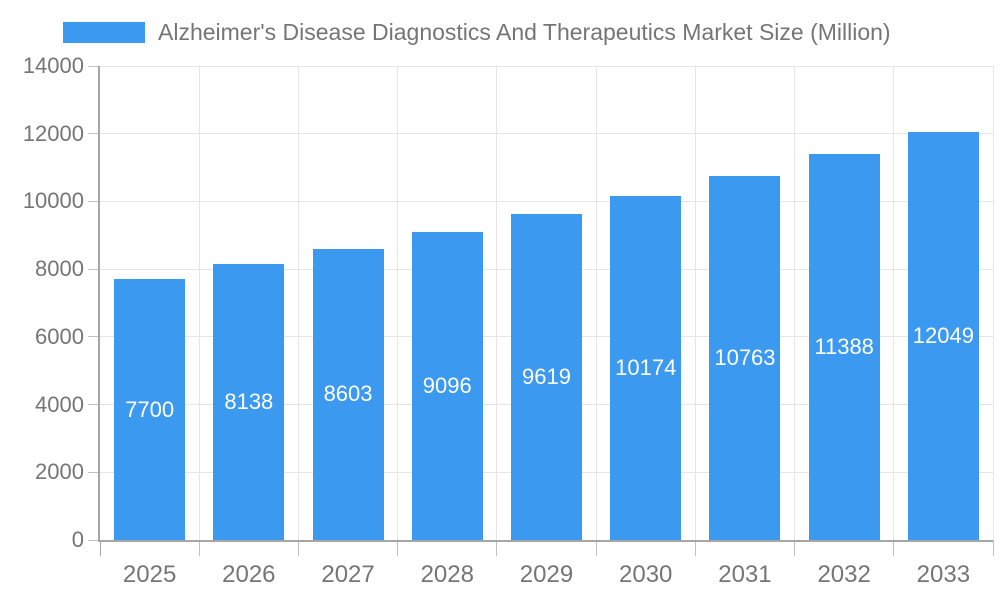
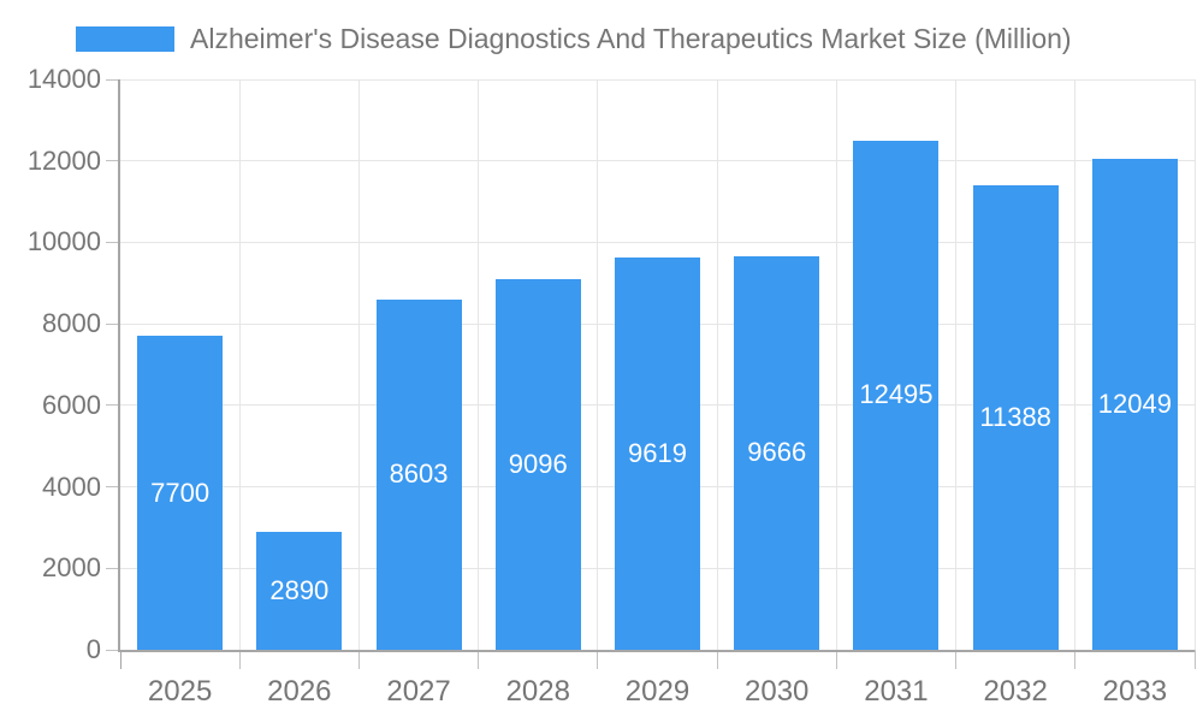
2026: 8138 -> 2890
2030: 10174 -> 9666
2031: 10763 -> 12495
